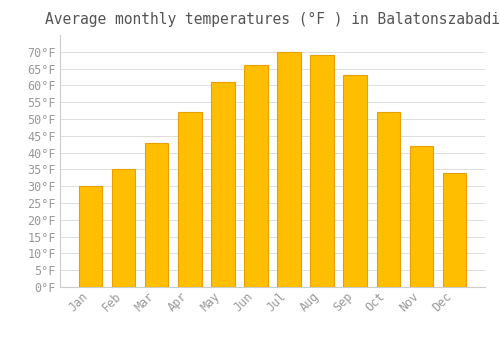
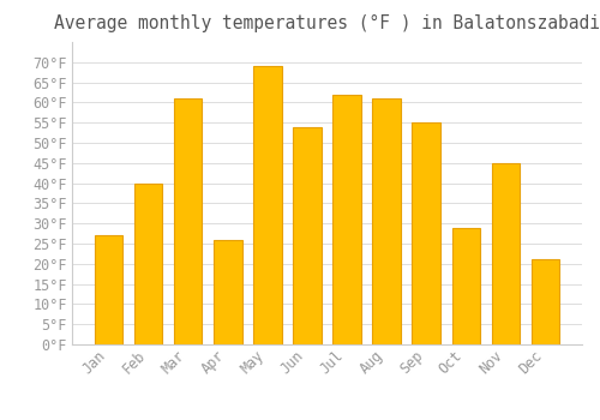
Jan: 30°F -> 27°F
Feb: 35°F -> 40°F
Mar: 43°F -> 61°F
Apr: 52°F -> 26°F
May: 61°F -> 69°F
Jun: 66°F -> 54°F
Jul: 70°F -> 62°F
Aug: 69°F -> 61°F
Sep: 63°F -> 55°F
Oct: 52°F -> 29°F
Nov: 42°F -> 45°F
Dec: 34°F -> 21°F
